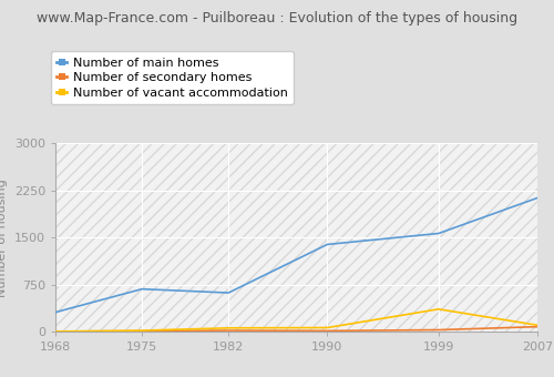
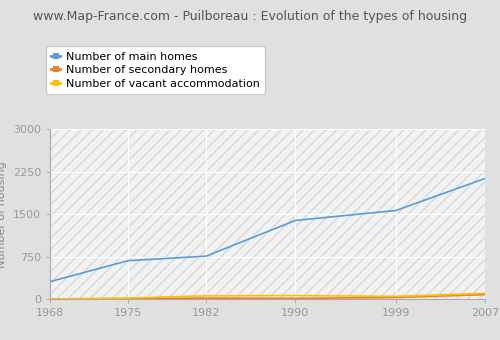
Number of main homes/1982: 620 -> 760
Number of vacant accommodation/1999: 360 -> 50
